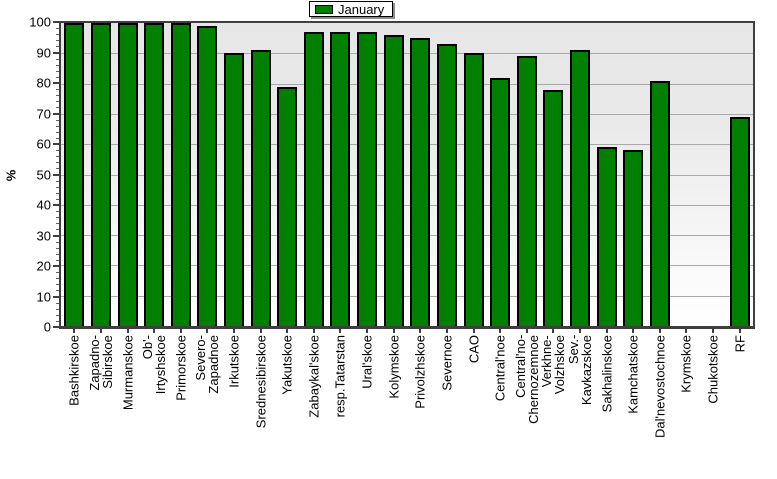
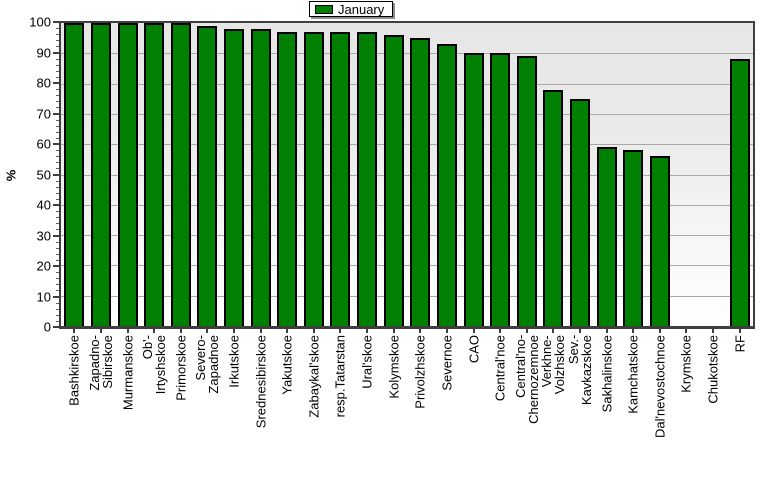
Irkutskoe: 90 -> 98
Srednesibirskoe: 91 -> 98
Yakutskoe: 79 -> 97
Central'noe: 82 -> 90
Sev.- Kavkazskoe: 91 -> 75
Dal'nevostochnoe: 81 -> 56
RF: 69 -> 88
